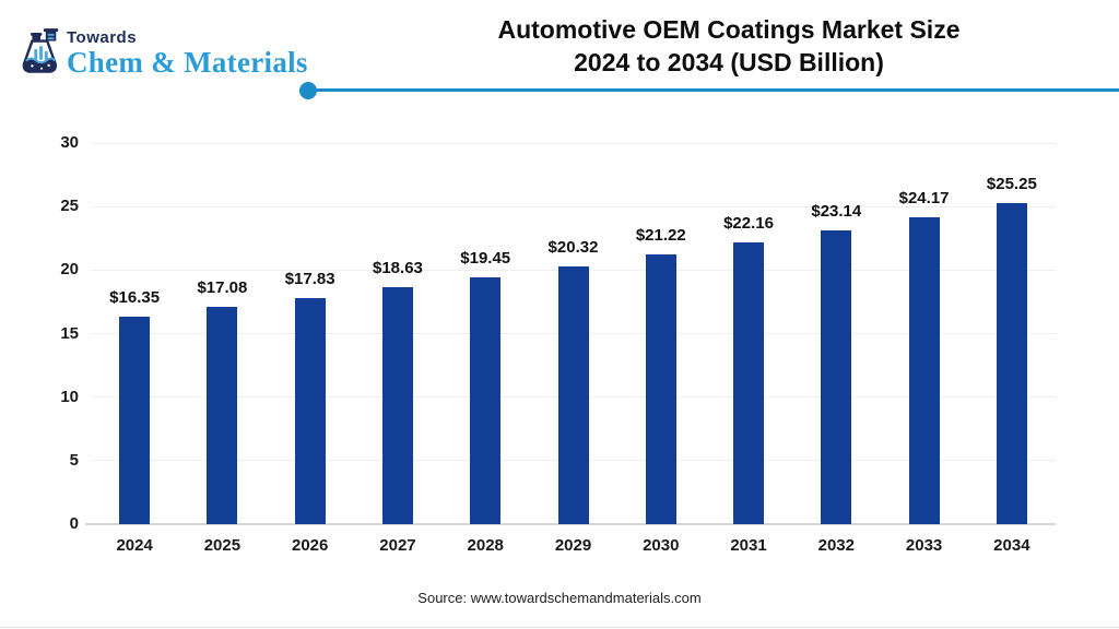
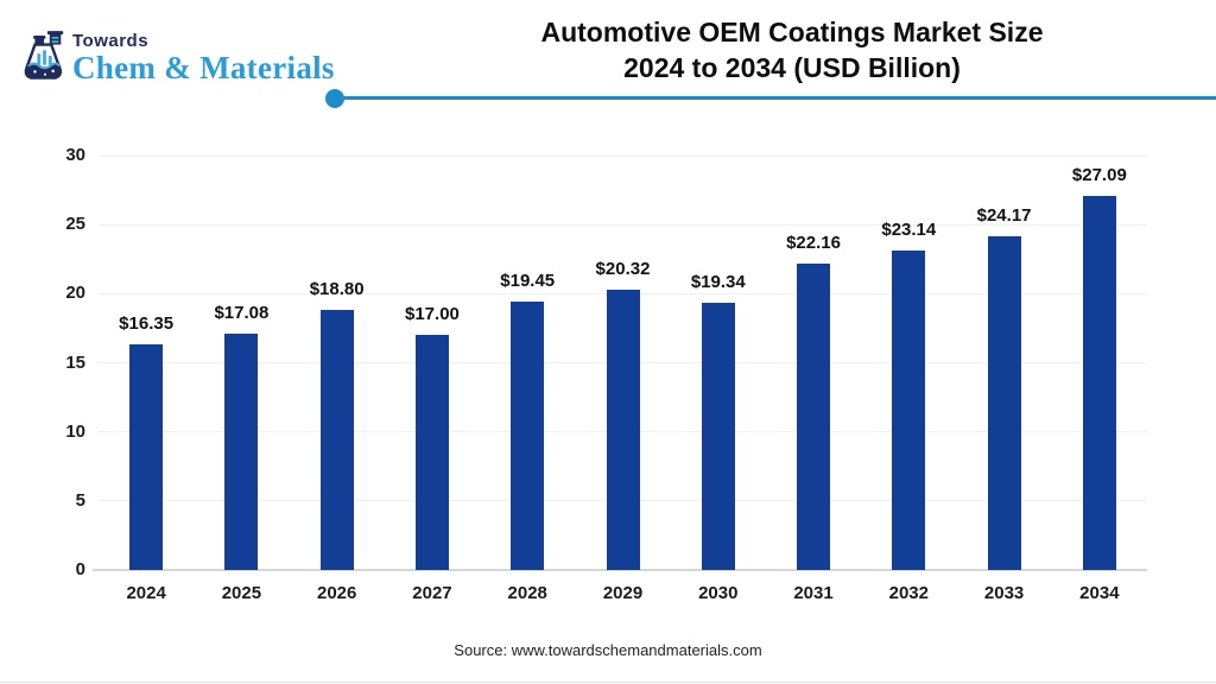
2026: $17.83 -> $18.80
2027: $18.63 -> $17.00
2030: $21.22 -> $19.34
2034: $25.25 -> $27.09
